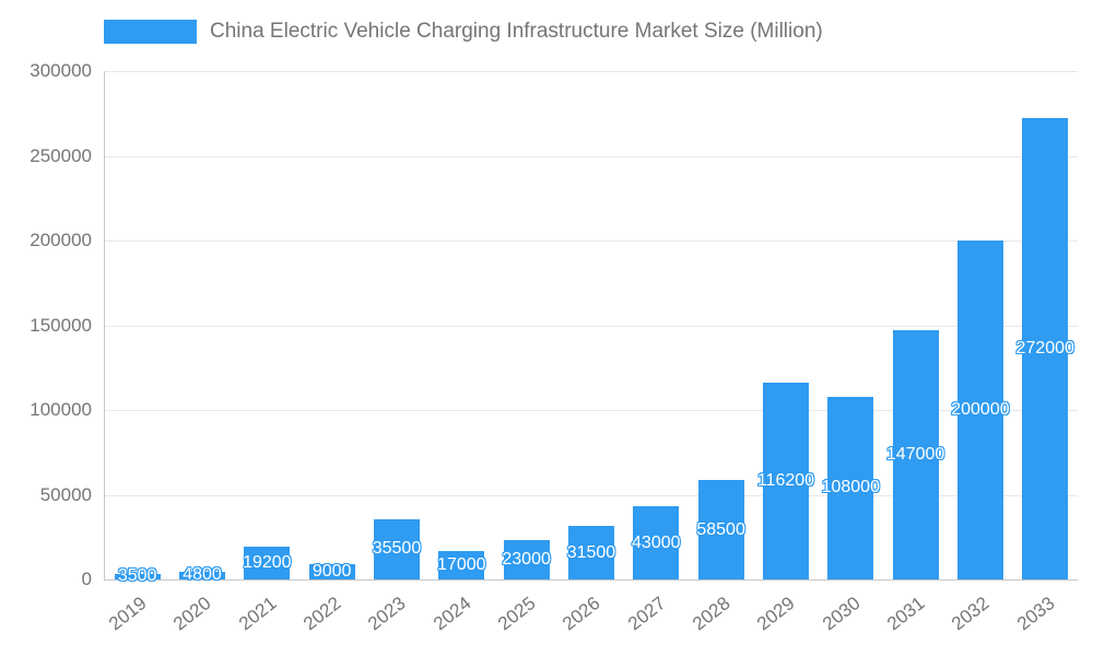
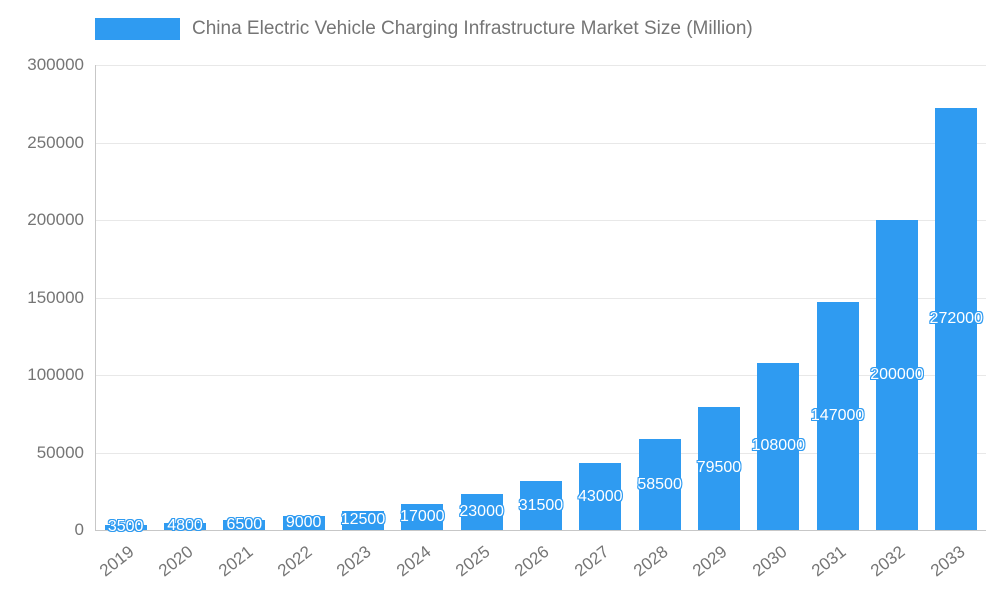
2021: 19200 -> 6500
2023: 35500 -> 12500
2029: 116200 -> 79500
